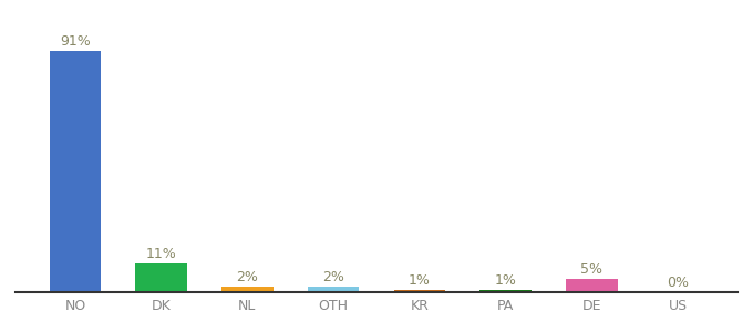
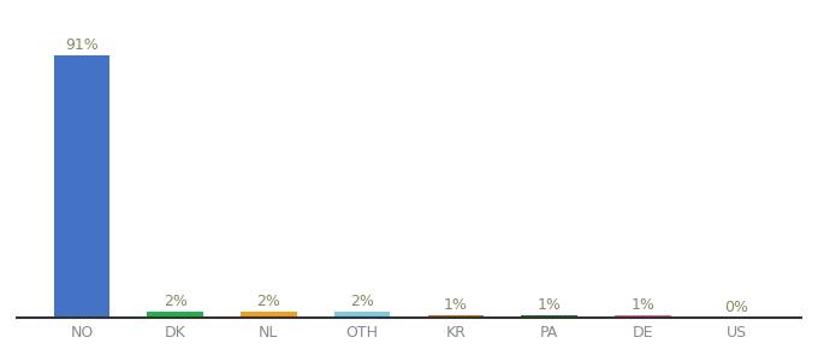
DK: 11% -> 2%
DE: 5% -> 1%
